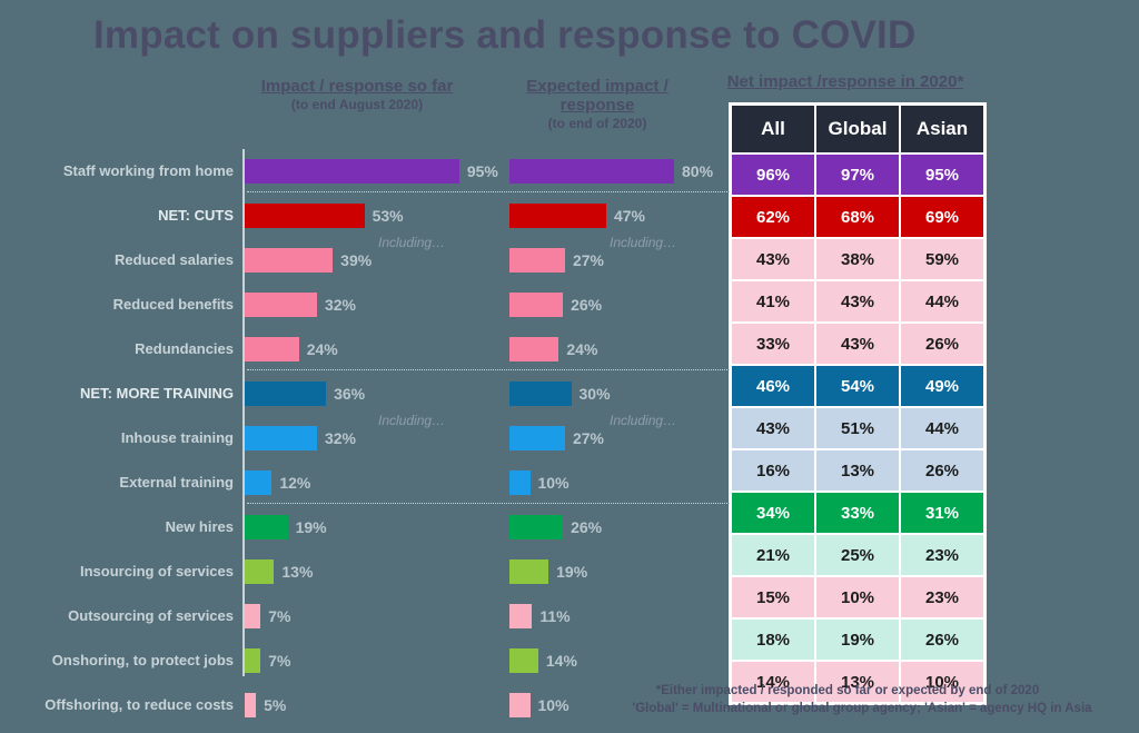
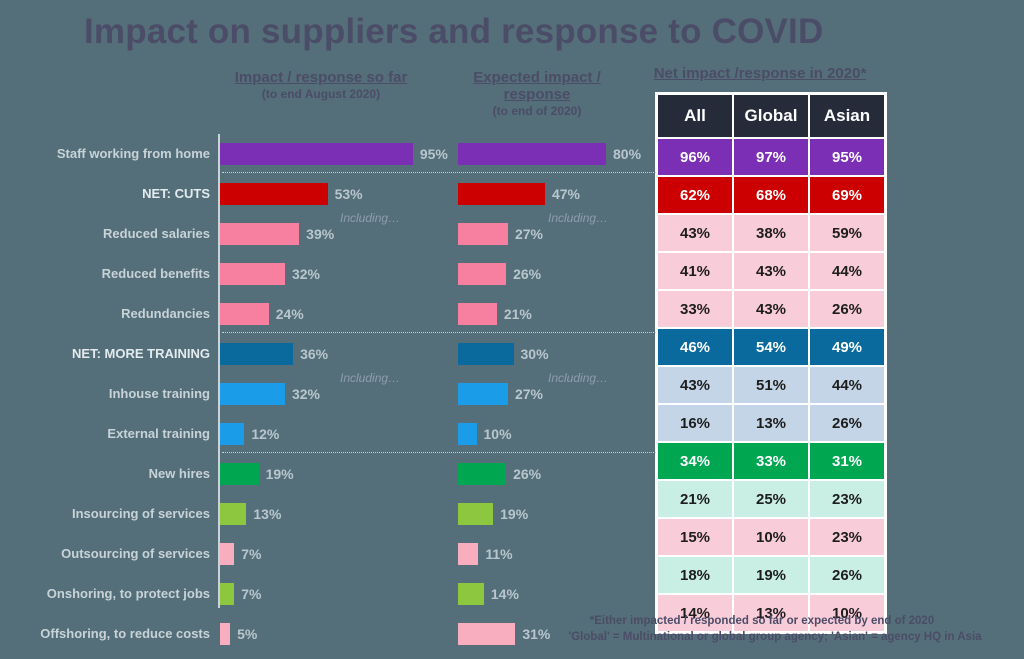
Expected impact / response (to end of 2020)/Redundancies: 24% -> 21%
Expected impact / response (to end of 2020)/Offshoring, to reduce costs: 10% -> 31%
